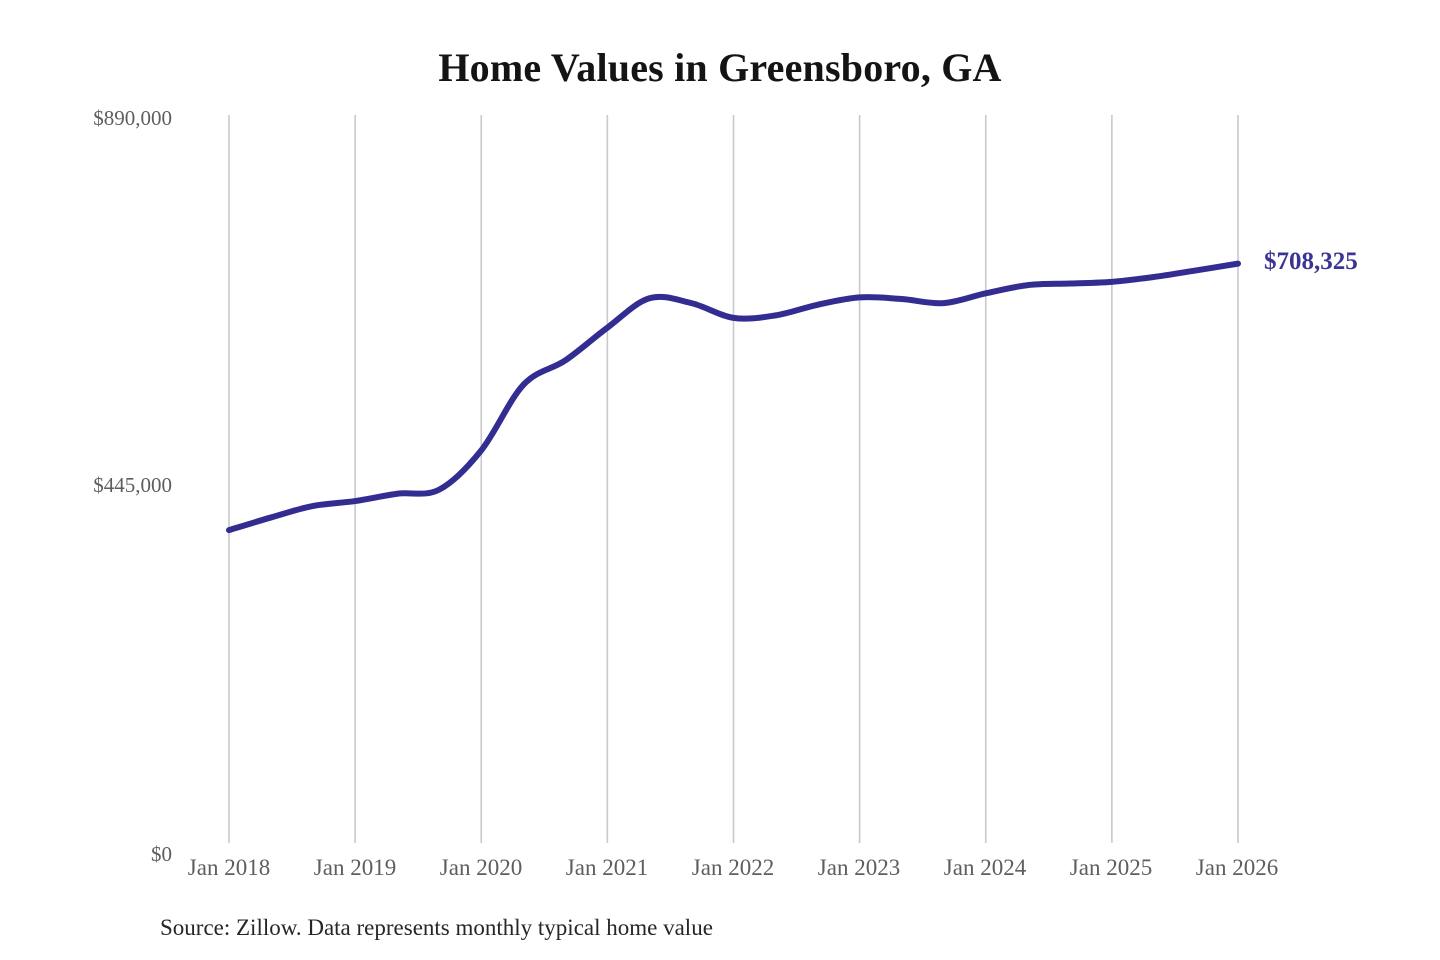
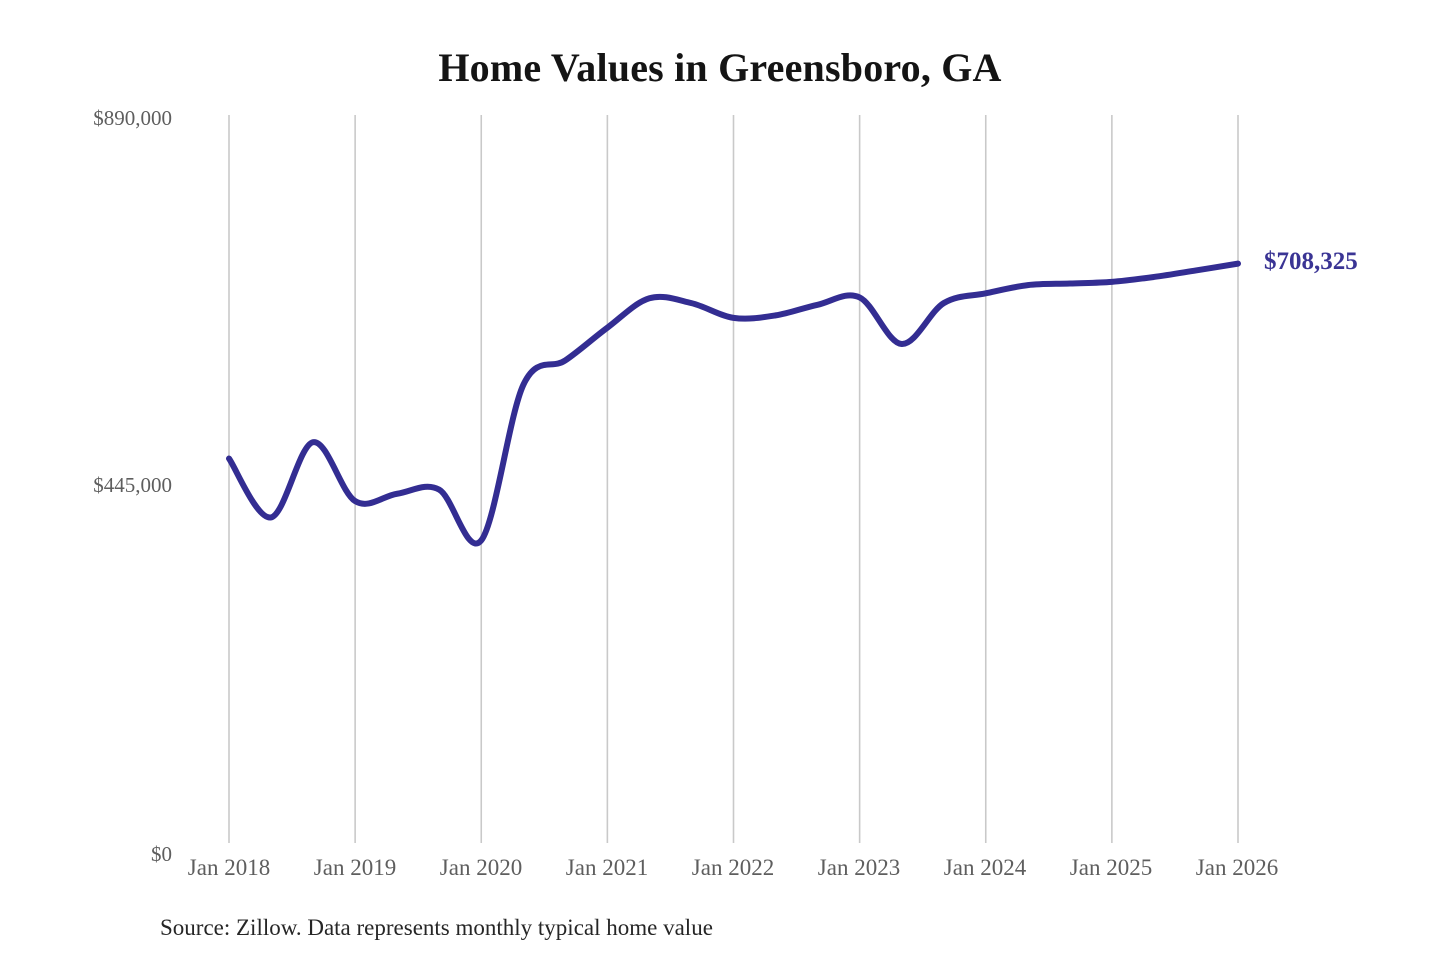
Jan 2018: $380000 -> $470000
Jan 2019: $410000 -> $490000
Jan 2021: $480000 -> $370000
Jan 2024: $660000 -> $610000
